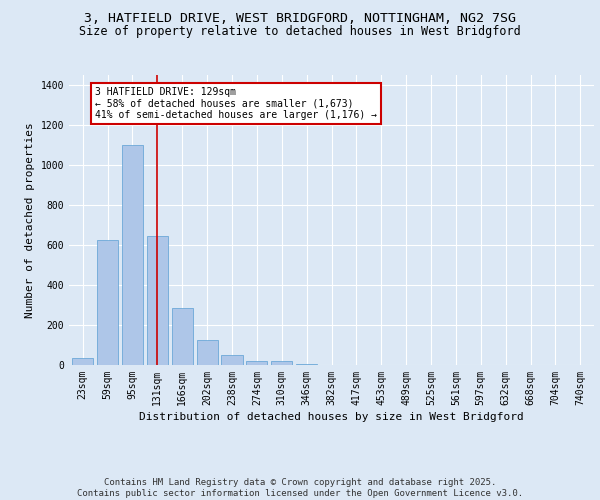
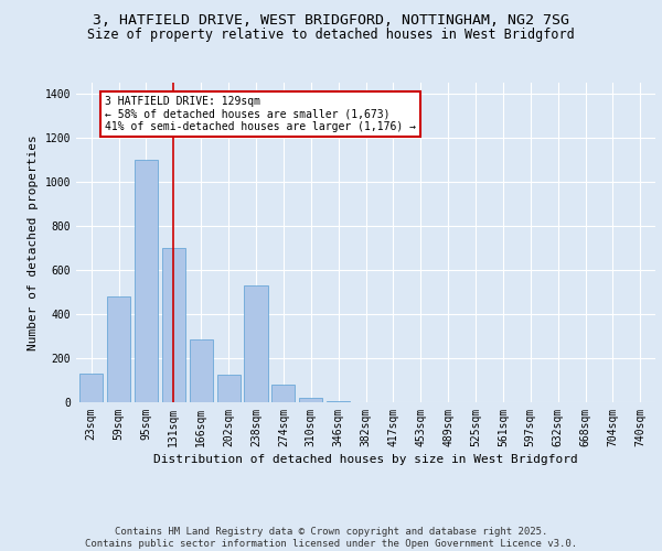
23sqm: 35 -> 130
59sqm: 625 -> 480
131sqm: 645 -> 700
238sqm: 50 -> 530
274sqm: 22 -> 80
